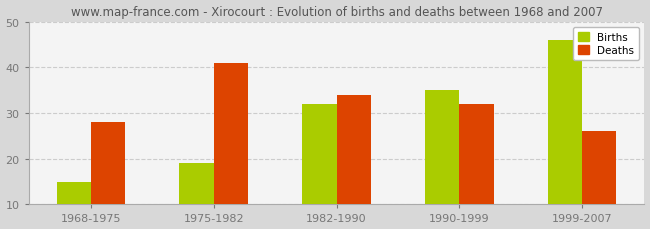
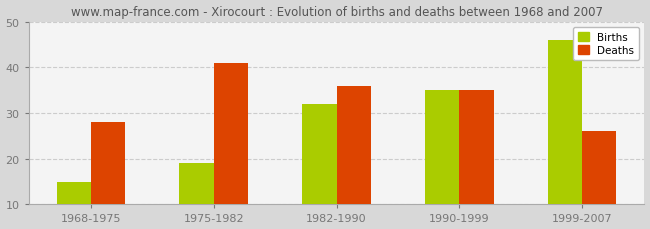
Deaths/1982-1990: 34 -> 36
Deaths/1990-1999: 32 -> 35
